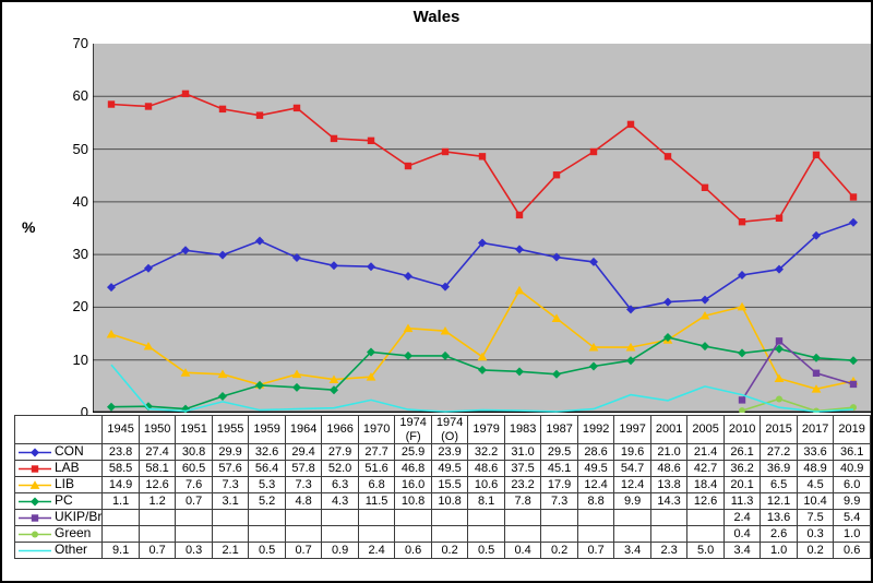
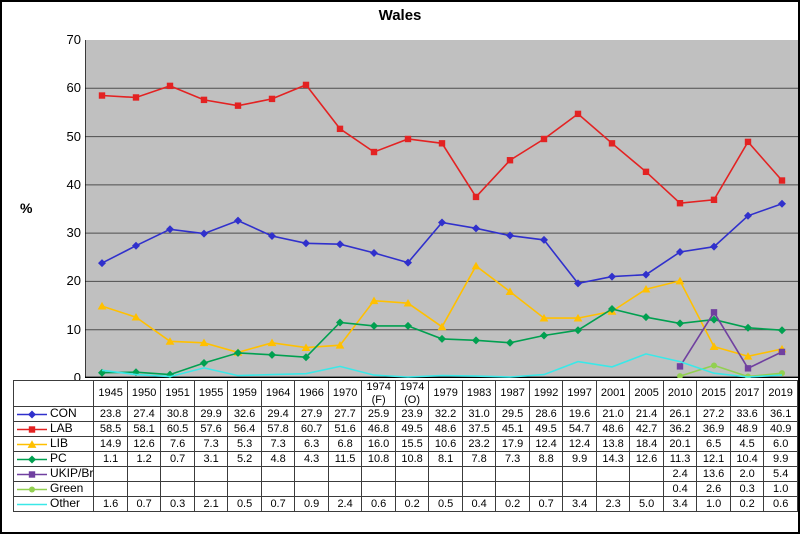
Other/1945: 9.1 -> 1.6
LAB/1966: 52.0 -> 60.7
UKIP/Br/2017: 7.5 -> 2.0
